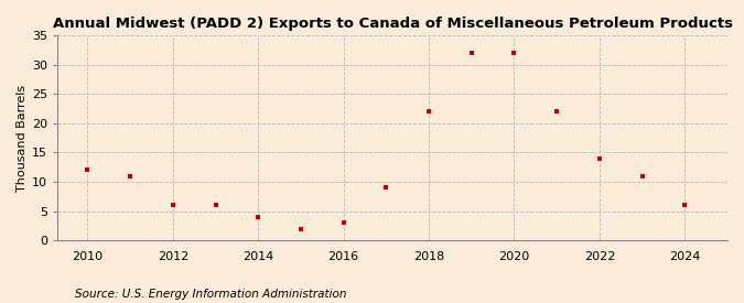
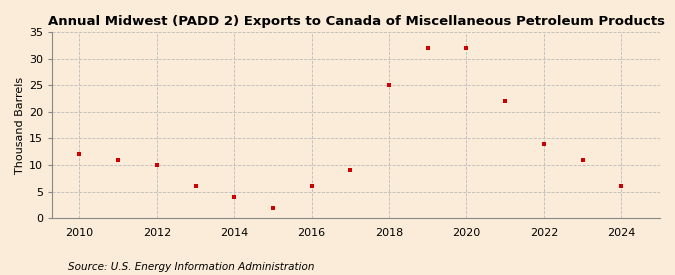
2012: 6 -> 10
2016: 3 -> 6
2018: 22 -> 25
